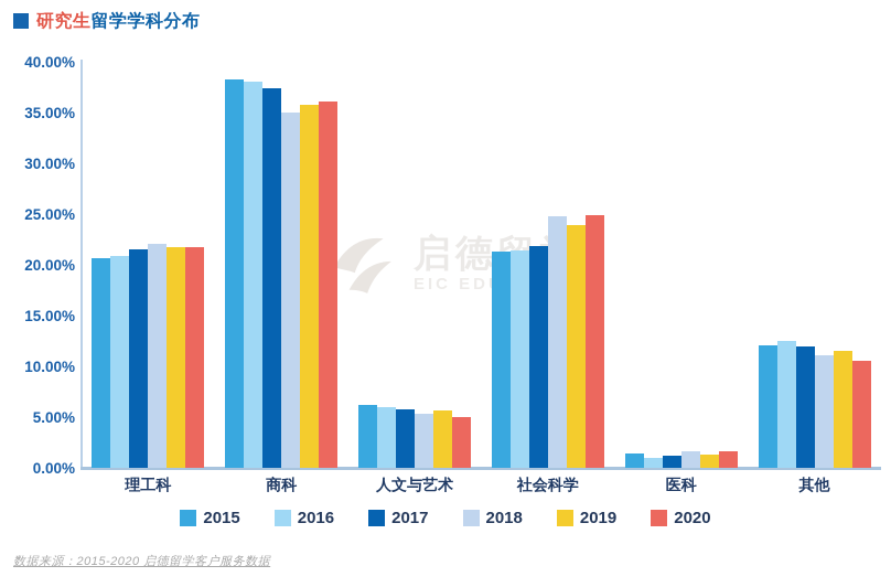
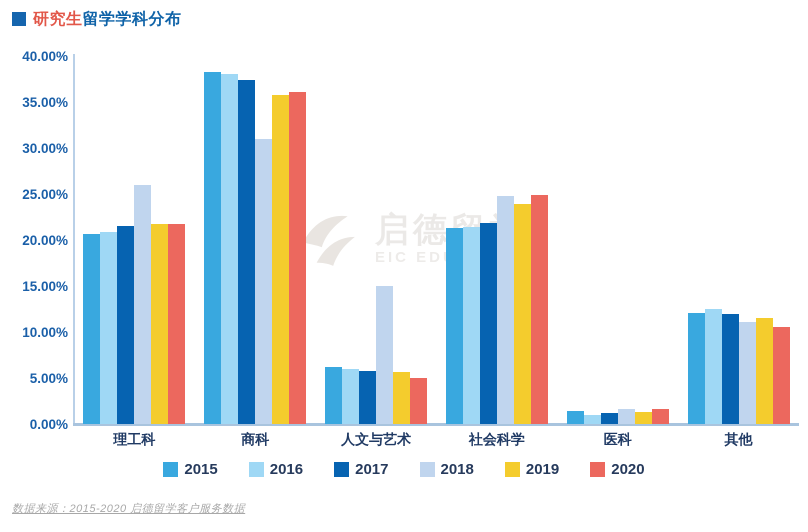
2018/理工科: 22% -> 26%
2018/商科: 35% -> 31%
2018/人文与艺术: 5% -> 15%
